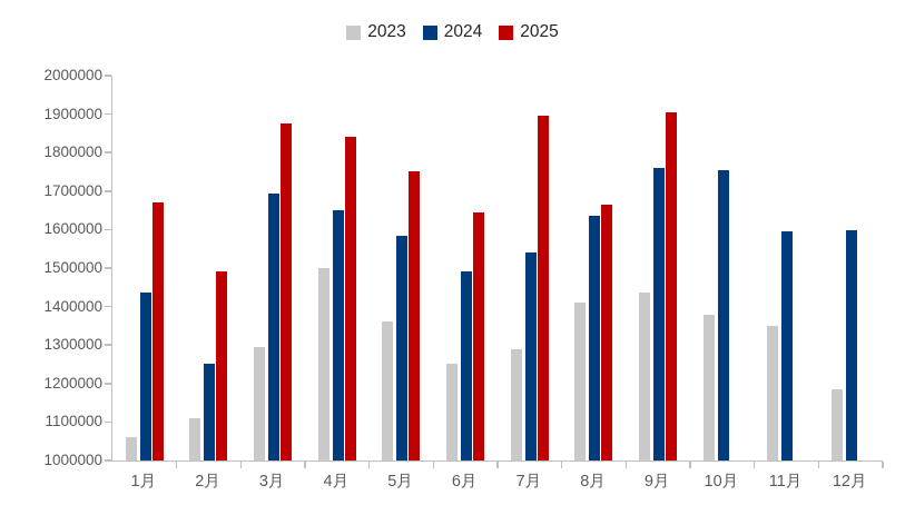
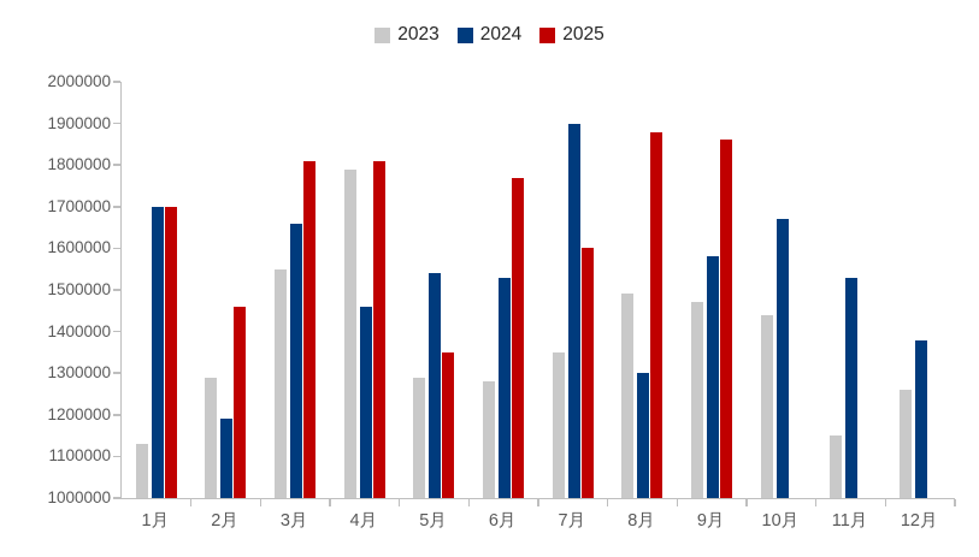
2023/1月: 1060000 -> 1130000
2024/1月: 1440000 -> 1700000
2025/1月: 1670000 -> 1700000
2023/2月: 1110000 -> 1290000
2024/2月: 1250000 -> 1190000
2025/2月: 1490000 -> 1460000
2023/3月: 1300000 -> 1550000
2024/3月: 1700000 -> 1660000
2025/3月: 1880000 -> 1810000
2023/4月: 1500000 -> 1790000
2024/4月: 1650000 -> 1460000
2025/4月: 1840000 -> 1810000
2023/5月: 1360000 -> 1290000
2024/5月: 1580000 -> 1540000
2025/5月: 1750000 -> 1350000
2023/6月: 1250000 -> 1280000
2024/6月: 1490000 -> 1530000
2025/6月: 1640000 -> 1770000
2023/7月: 1290000 -> 1350000
2024/7月: 1540000 -> 1900000
2025/7月: 1900000 -> 1600000
2023/8月: 1410000 -> 1490000
2024/8月: 1640000 -> 1300000
2025/8月: 1660000 -> 1880000
2023/9月: 1440000 -> 1470000
2024/9月: 1760000 -> 1580000
2025/9月: 1900000 -> 1860000
2023/10月: 1380000 -> 1440000
2024/10月: 1760000 -> 1670000
2023/11月: 1350000 -> 1150000
2024/11月: 1600000 -> 1530000
2023/12月: 1180000 -> 1260000
2024/12月: 1600000 -> 1380000
